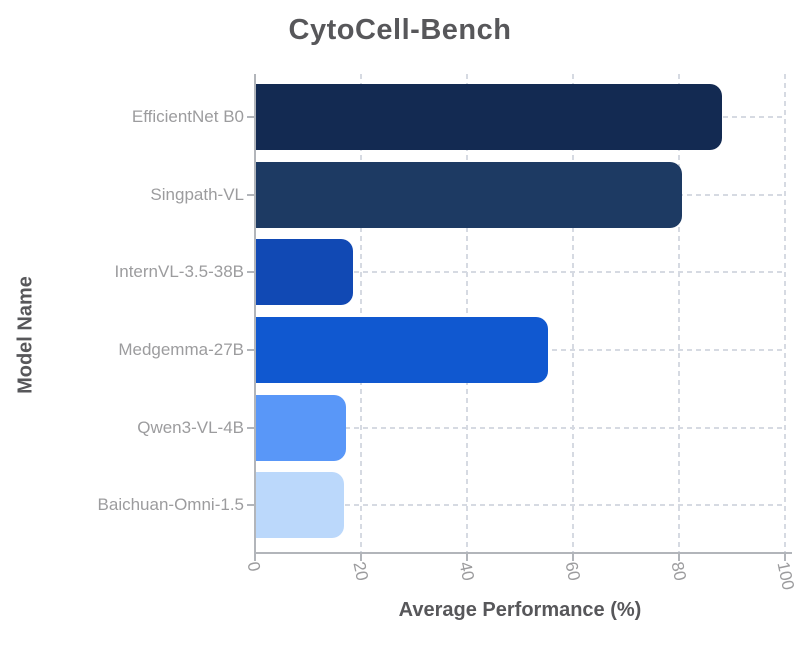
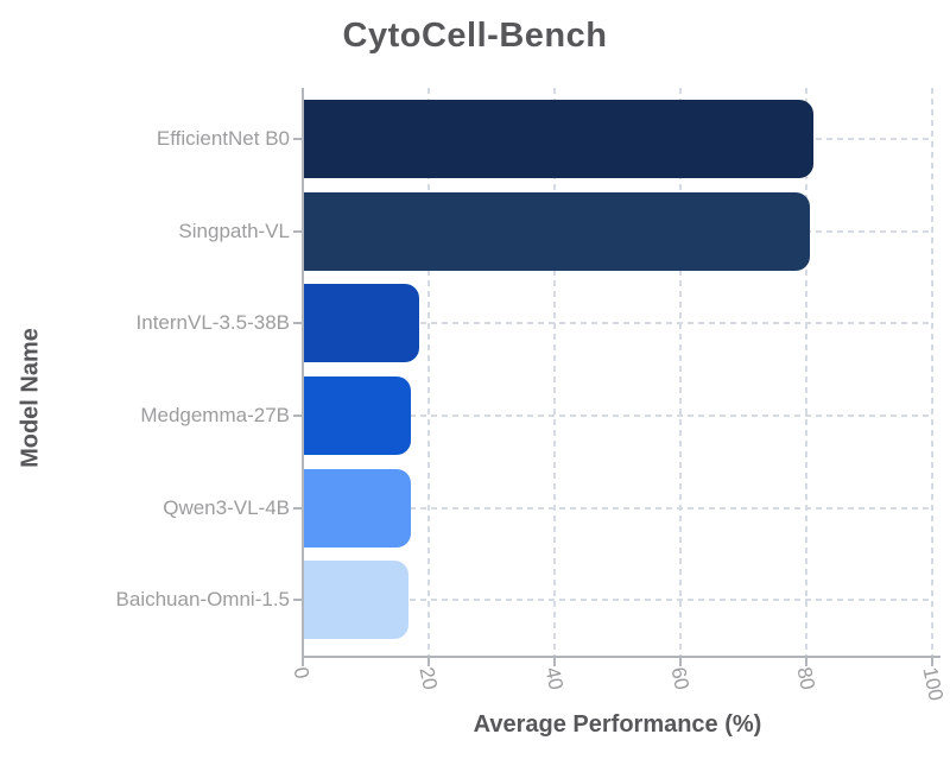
EfficientNet B0: 88 -> 81
Medgemma-27B: 55 -> 17
